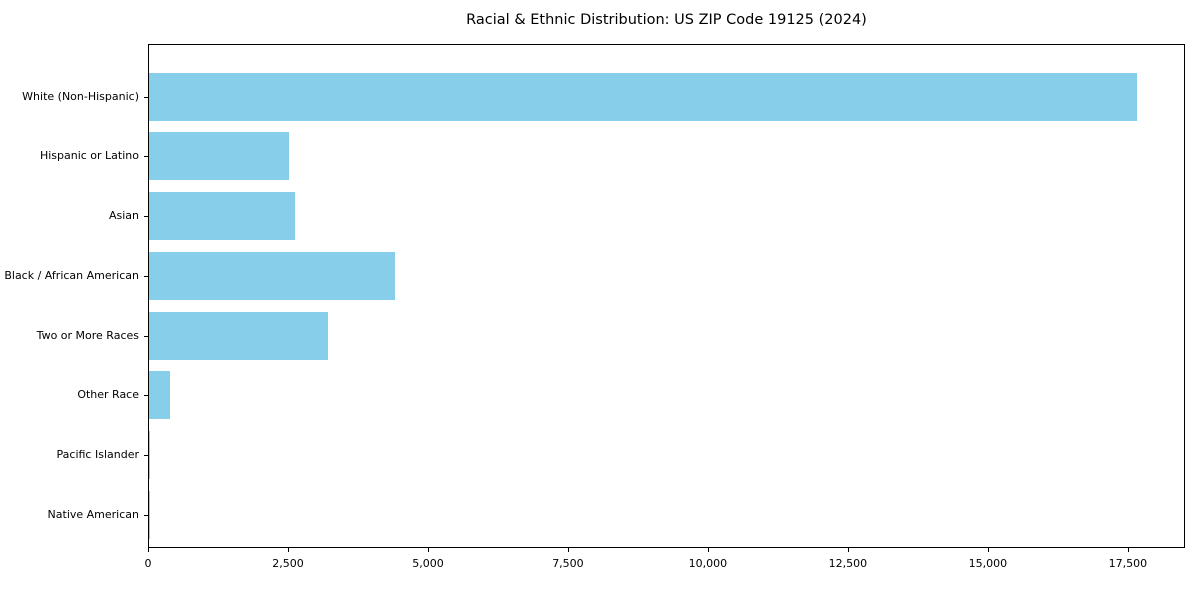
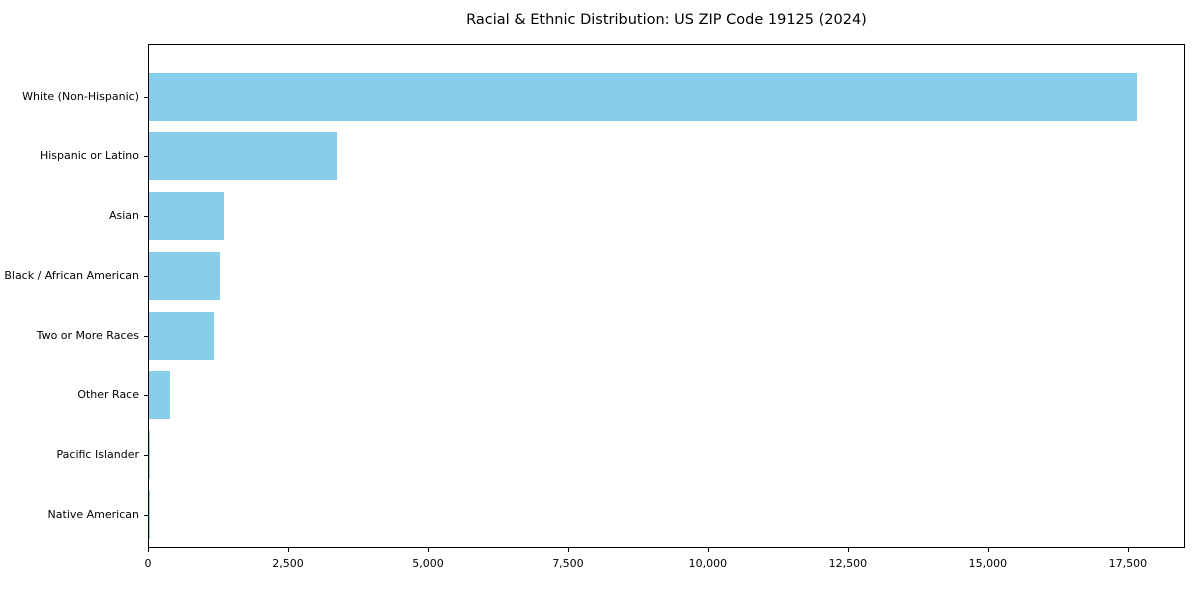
Hispanic or Latino: 2500 -> 3400
Asian: 2600 -> 1300
Black / African American: 4400 -> 1300
Two or More Races: 3200 -> 1200
